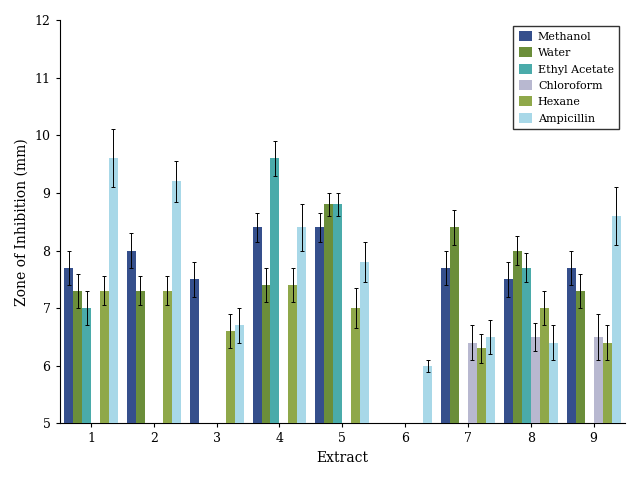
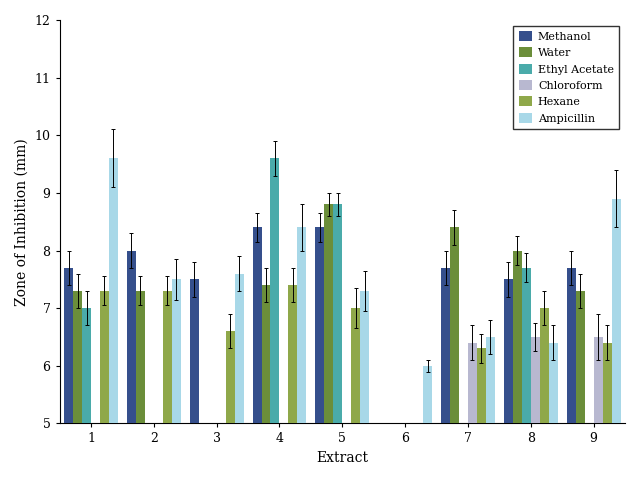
Ampicillin/2: 9.2 -> 7.5
Ampicillin/3: 6.7 -> 7.6
Ampicillin/5: 7.8 -> 7.3
Ampicillin/9: 8.6 -> 8.9
